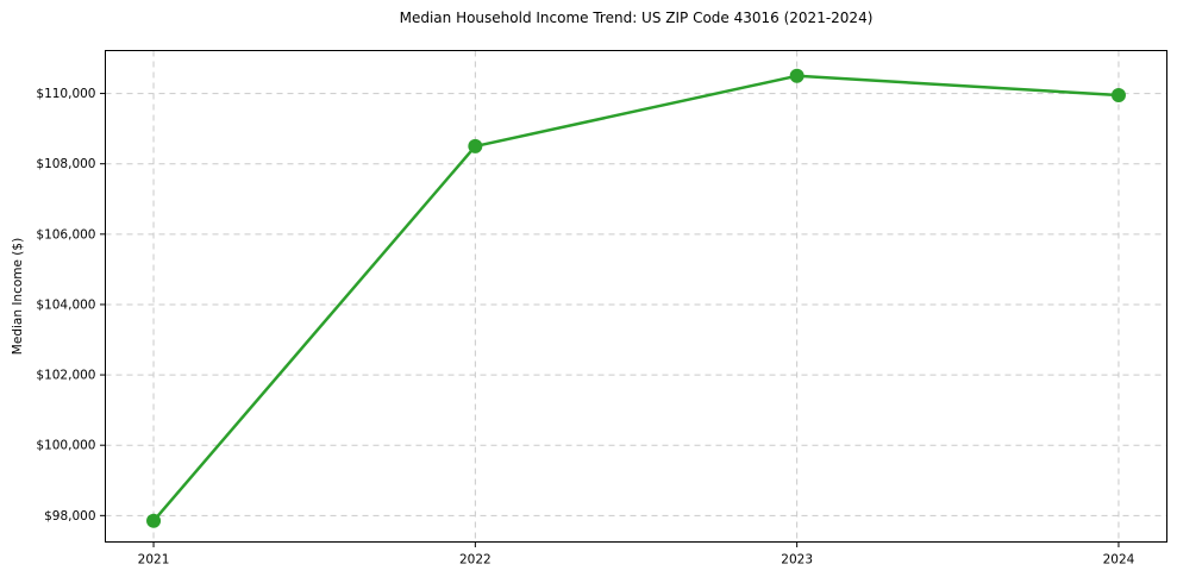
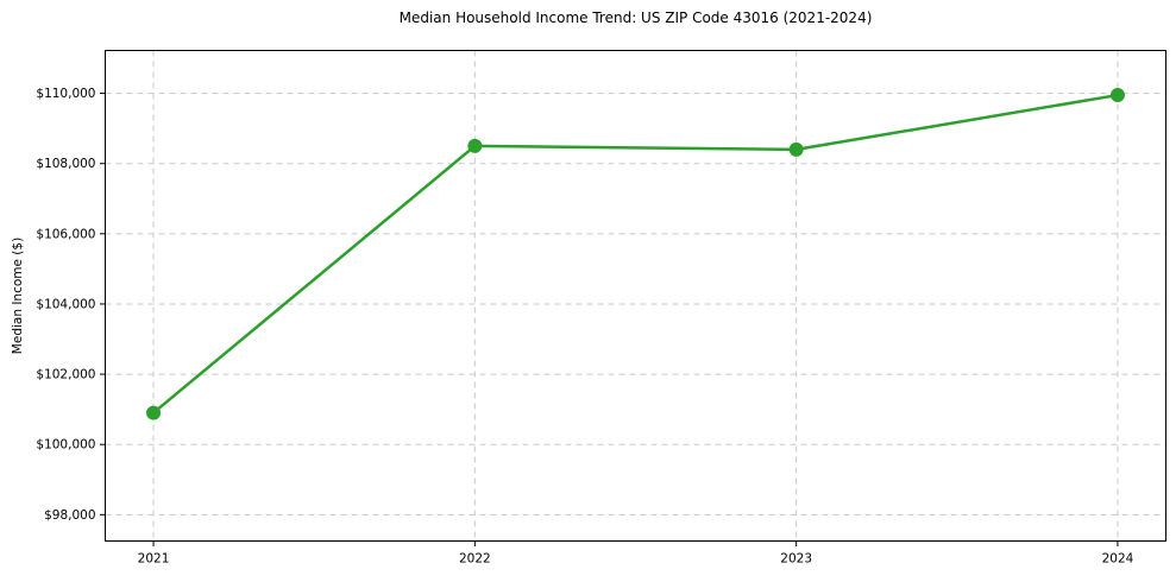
2021: $97800 -> $100900
2023: $110500 -> $108400
